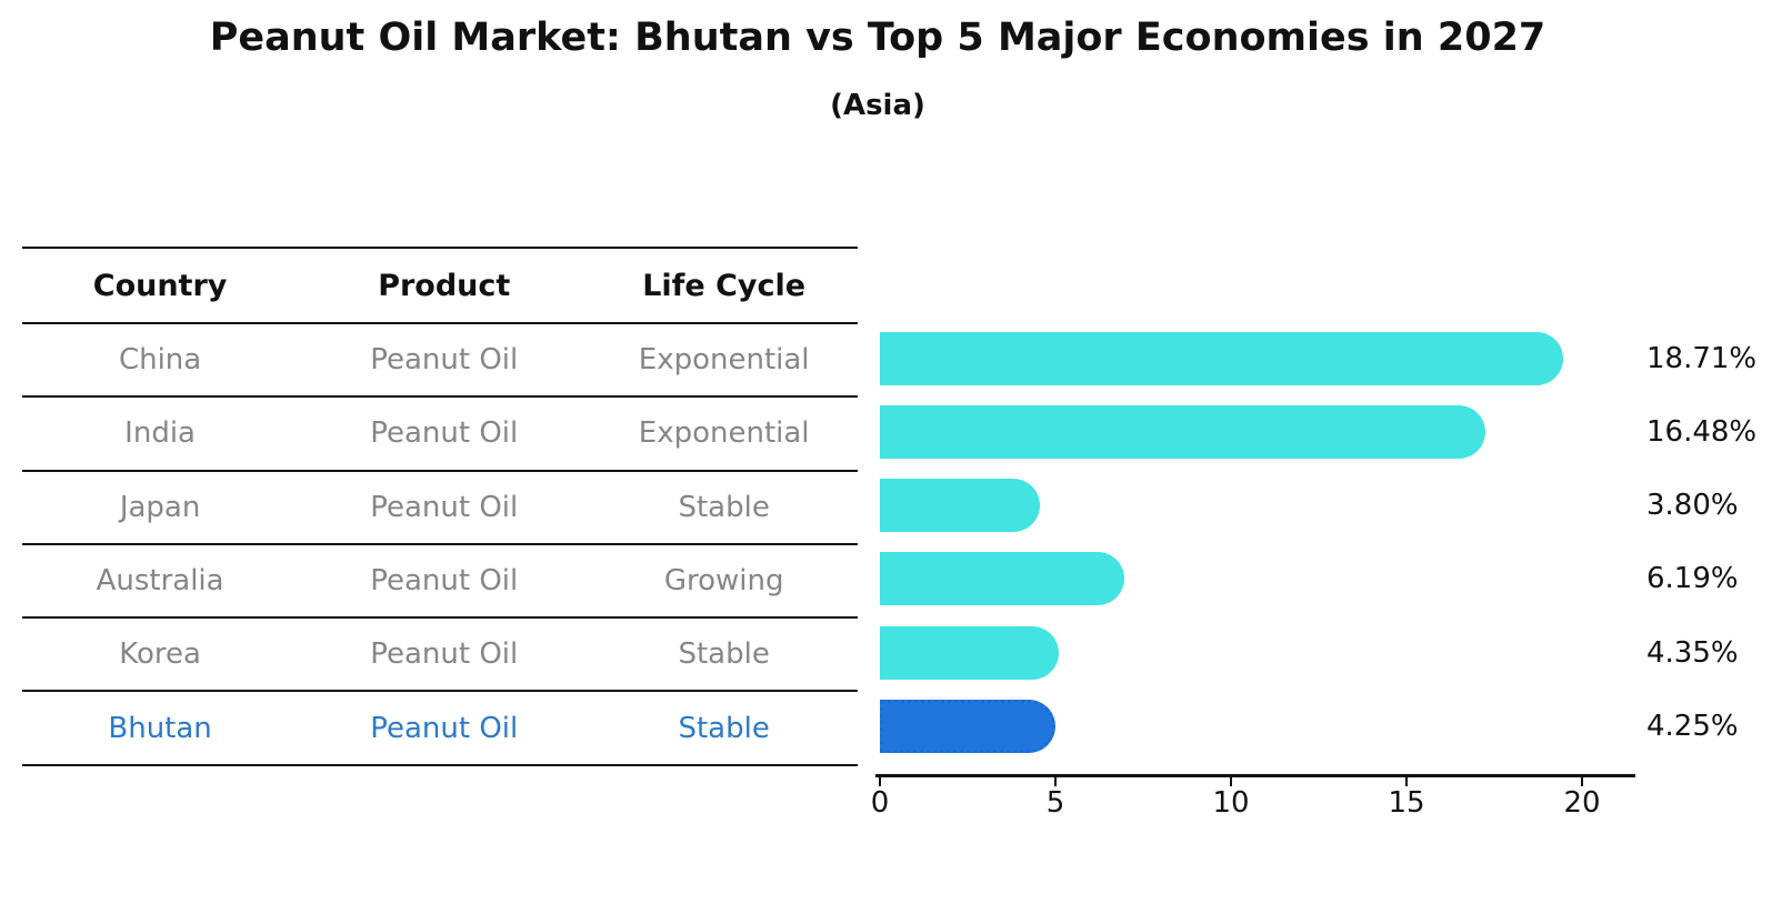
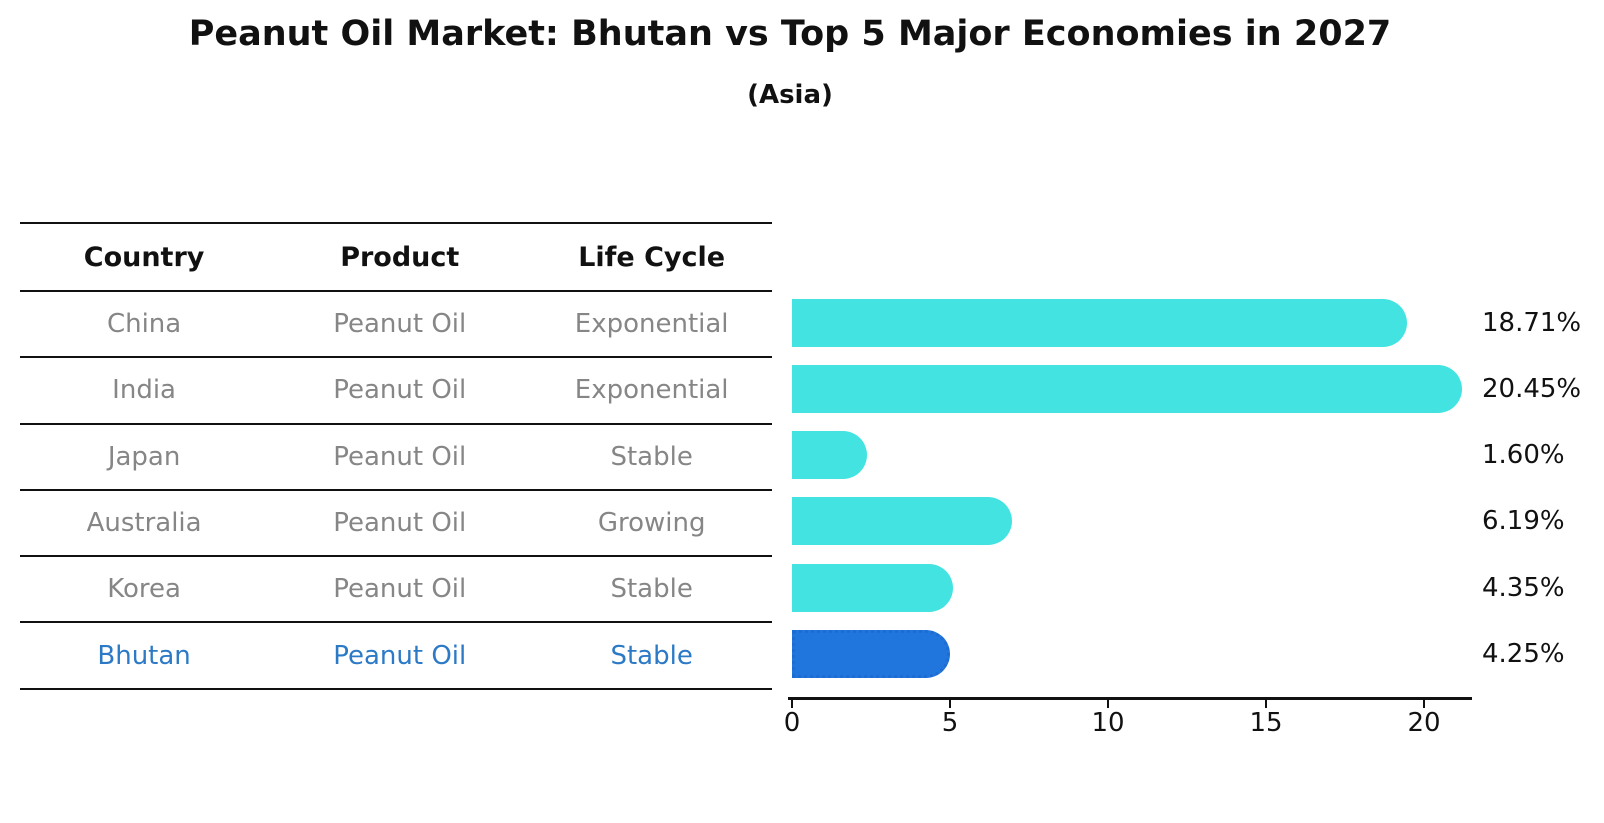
India: 16.48% -> 20.45%
Japan: 3.80% -> 1.60%
